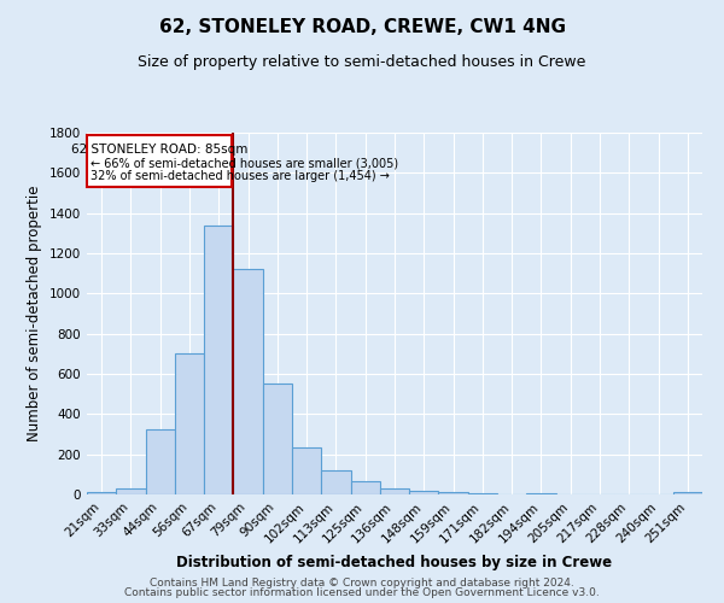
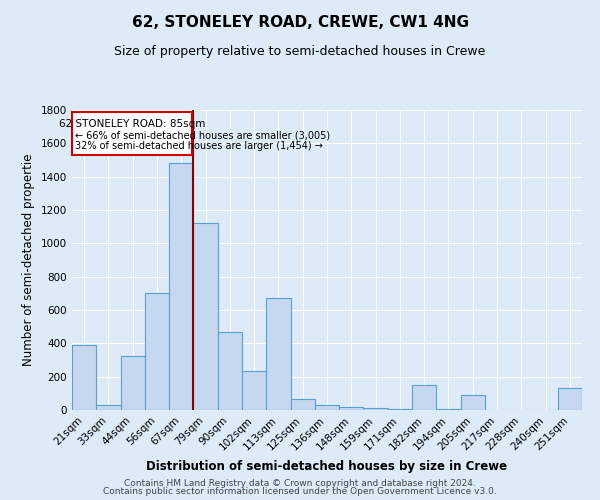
21sqm: 10 -> 390
67sqm: 1340 -> 1480
90sqm: 550 -> 470
113sqm: 120 -> 670
182sqm: 0 -> 150
205sqm: 0 -> 90
251sqm: 20 -> 130
